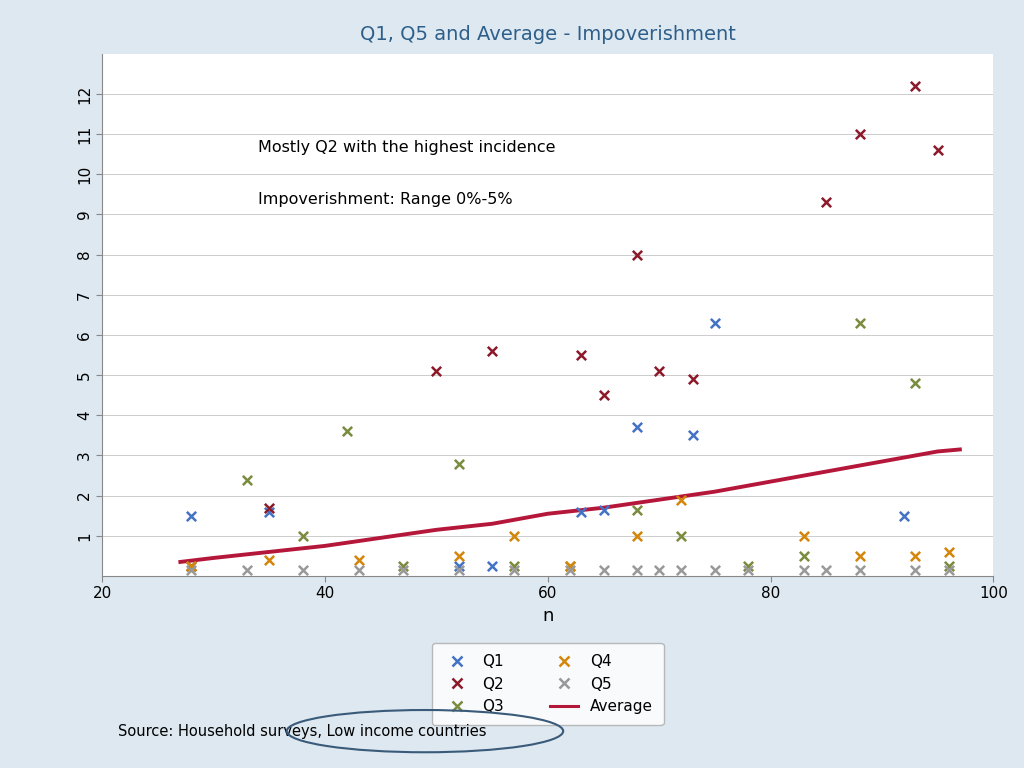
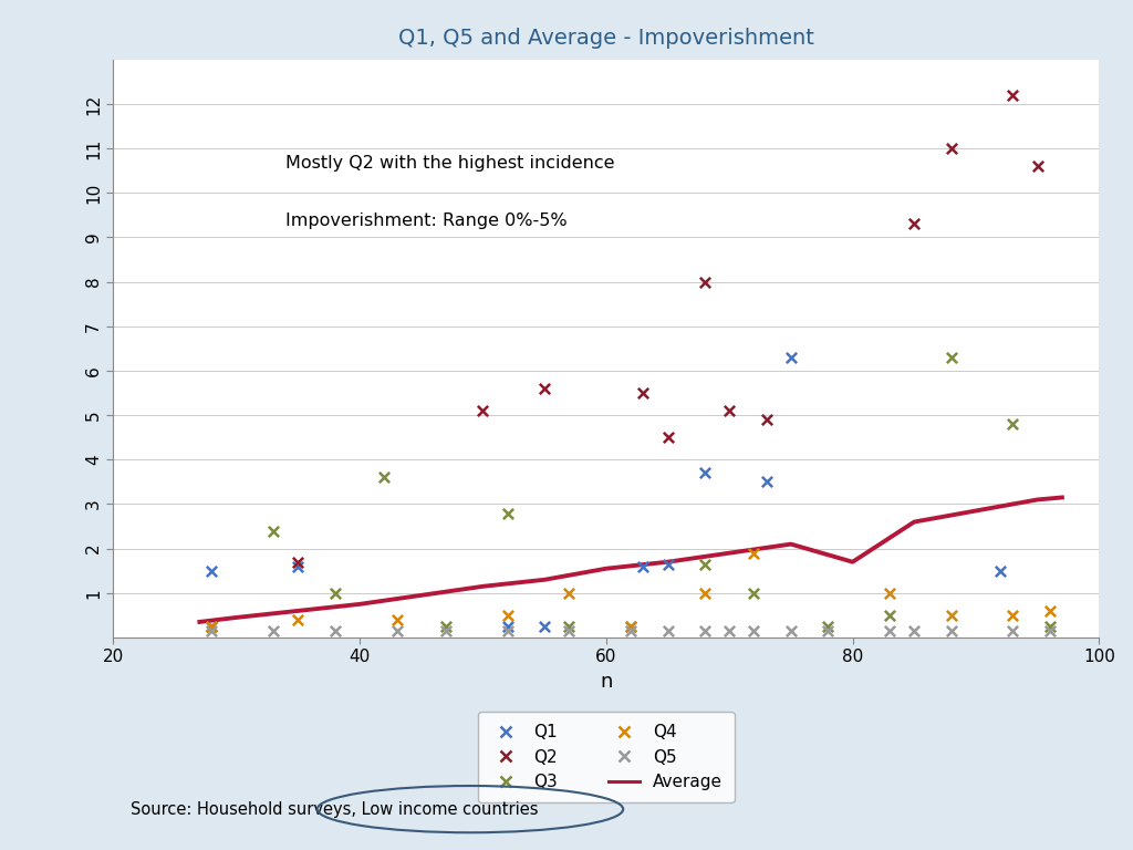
Average/80: 2.35 -> 1.70
